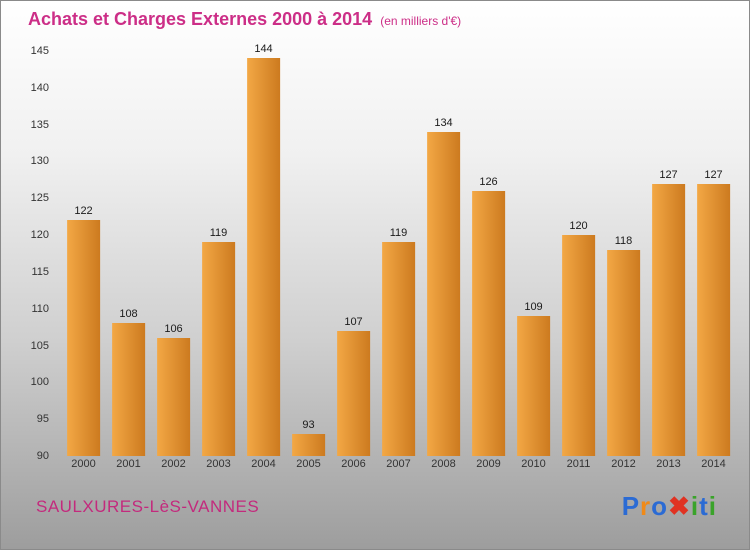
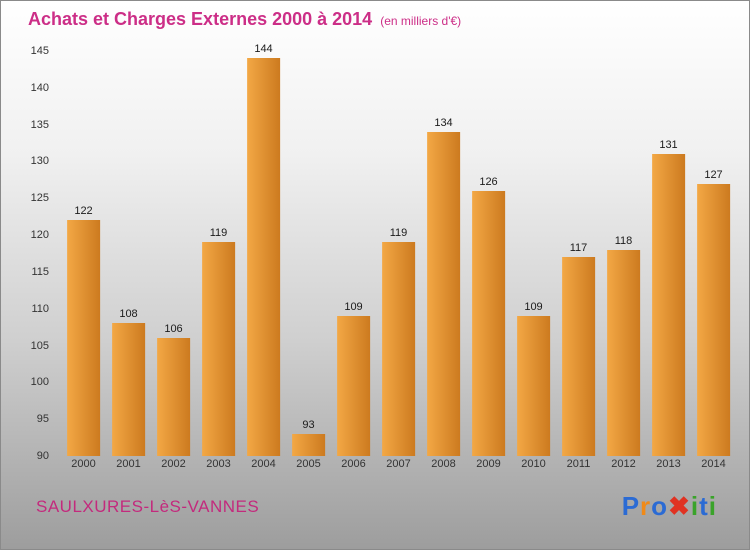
2006: 107 -> 109
2011: 120 -> 117
2013: 127 -> 131
